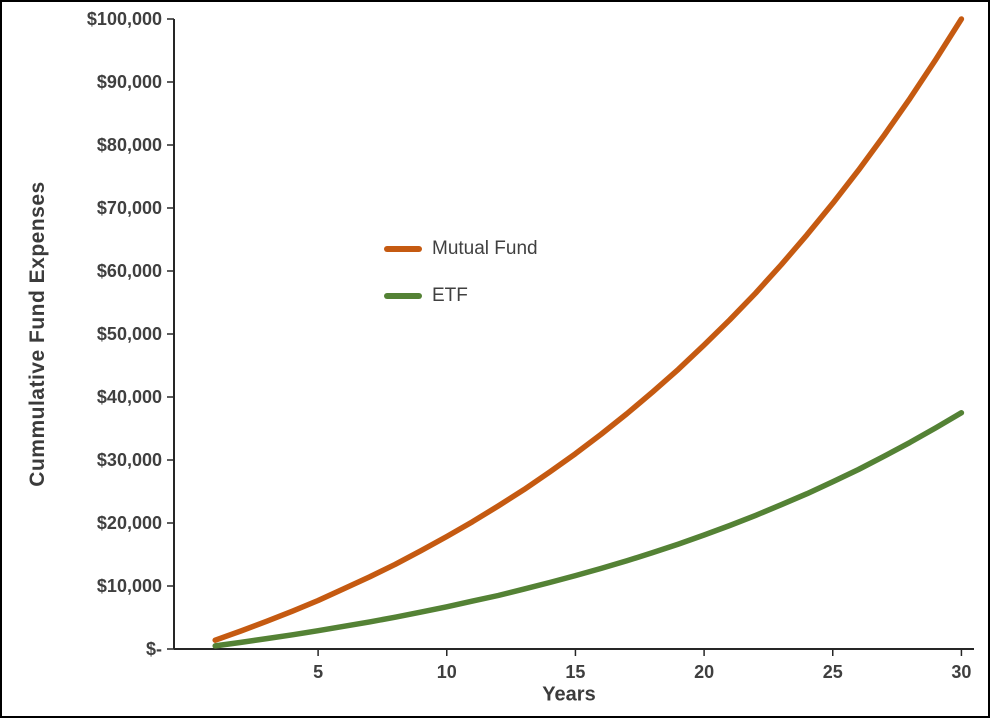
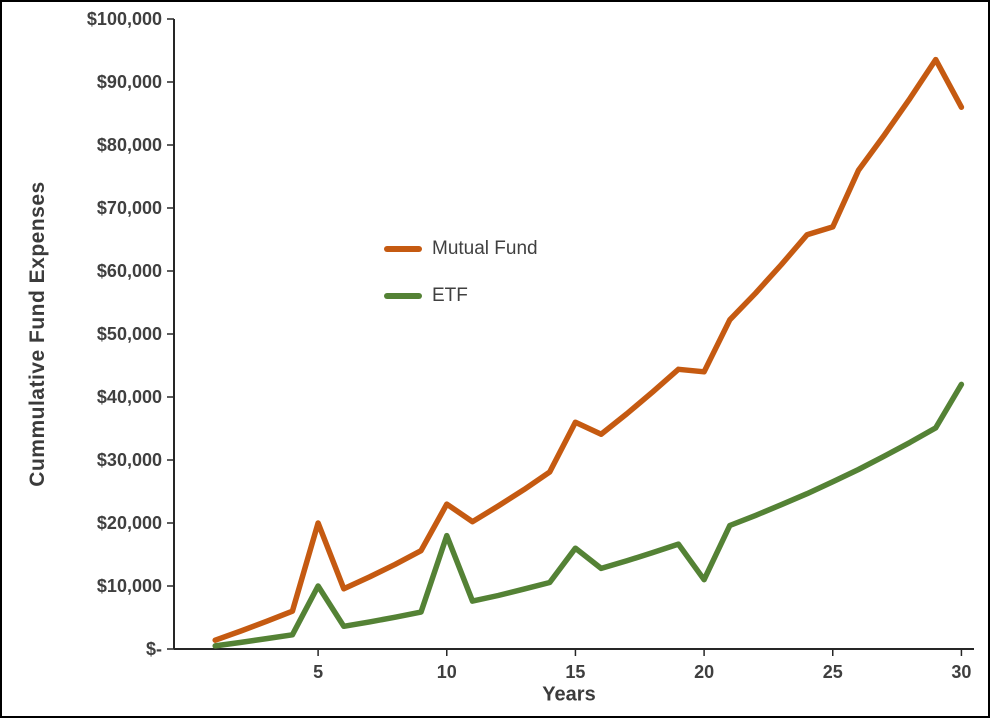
Mutual Fund/5: $8000 -> $20000
ETF/5: $3000 -> $10000
Mutual Fund/10: $18000 -> $23000
ETF/10: $7000 -> $18000
Mutual Fund/15: $31000 -> $36000
ETF/15: $12000 -> $16000
Mutual Fund/20: $48000 -> $44000
ETF/20: $18000 -> $11000
Mutual Fund/25: $71000 -> $67000
Mutual Fund/30: $100000 -> $86000
ETF/30: $38000 -> $42000
